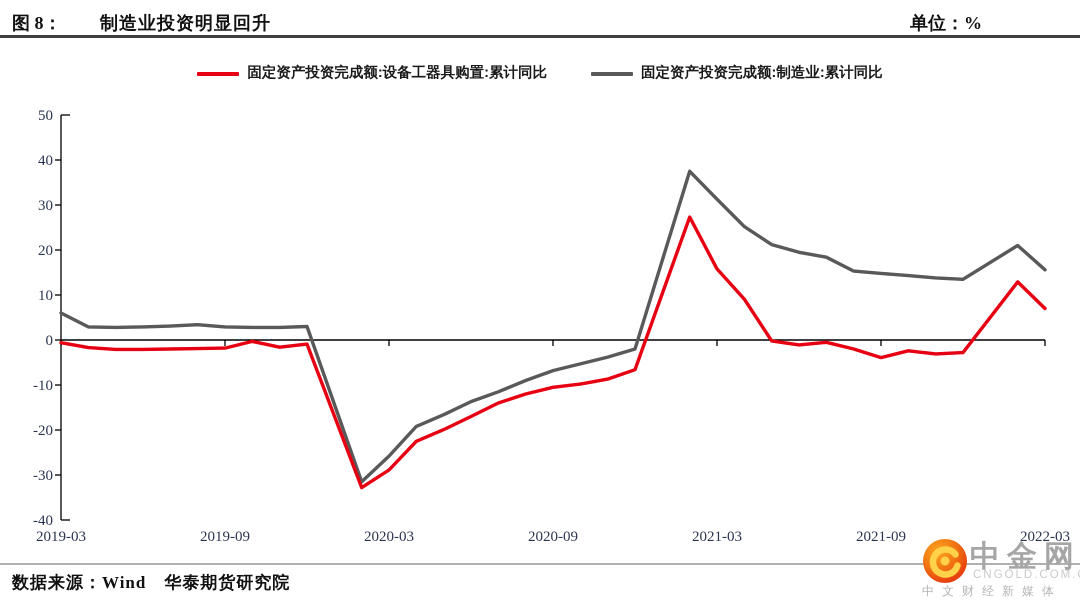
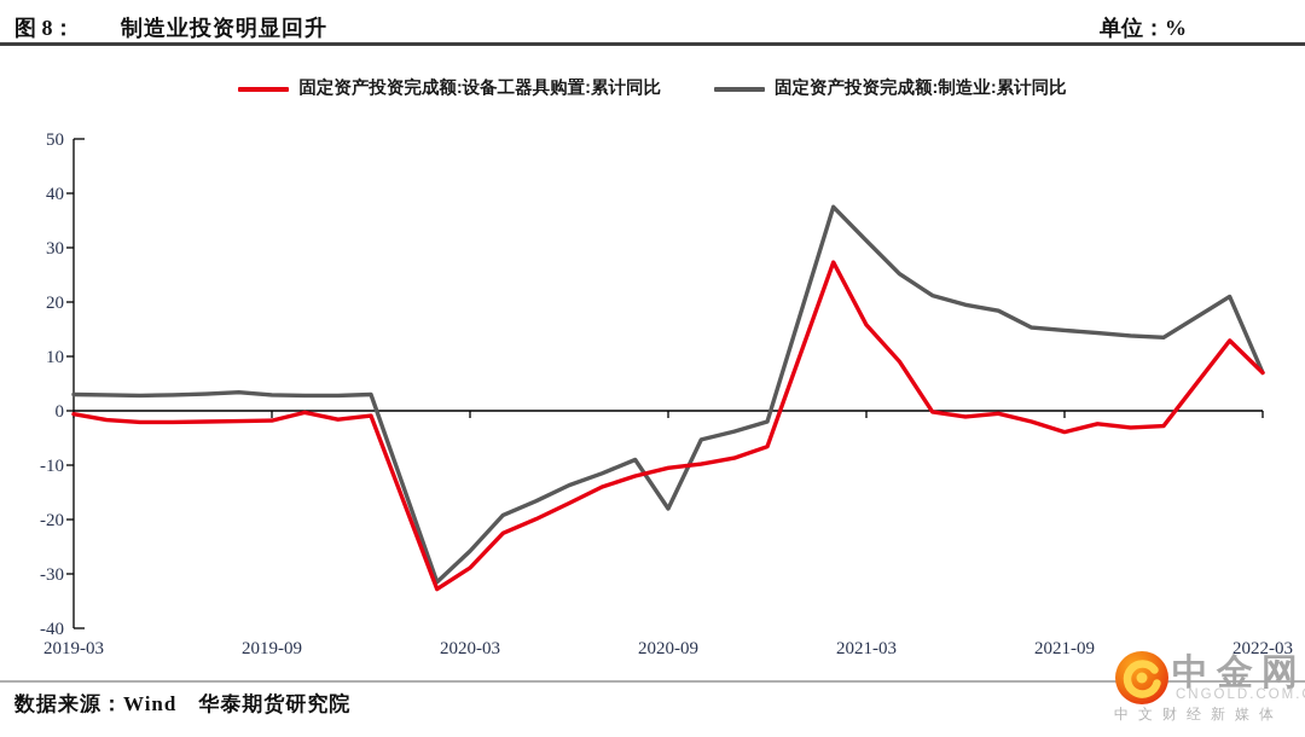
固定资产投资完成额:制造业:累计同比/2019-03: 6 -> 3
固定资产投资完成额:制造业:累计同比/2020-09: -7 -> -18
固定资产投资完成额:制造业:累计同比/2022-03: 16 -> 7
